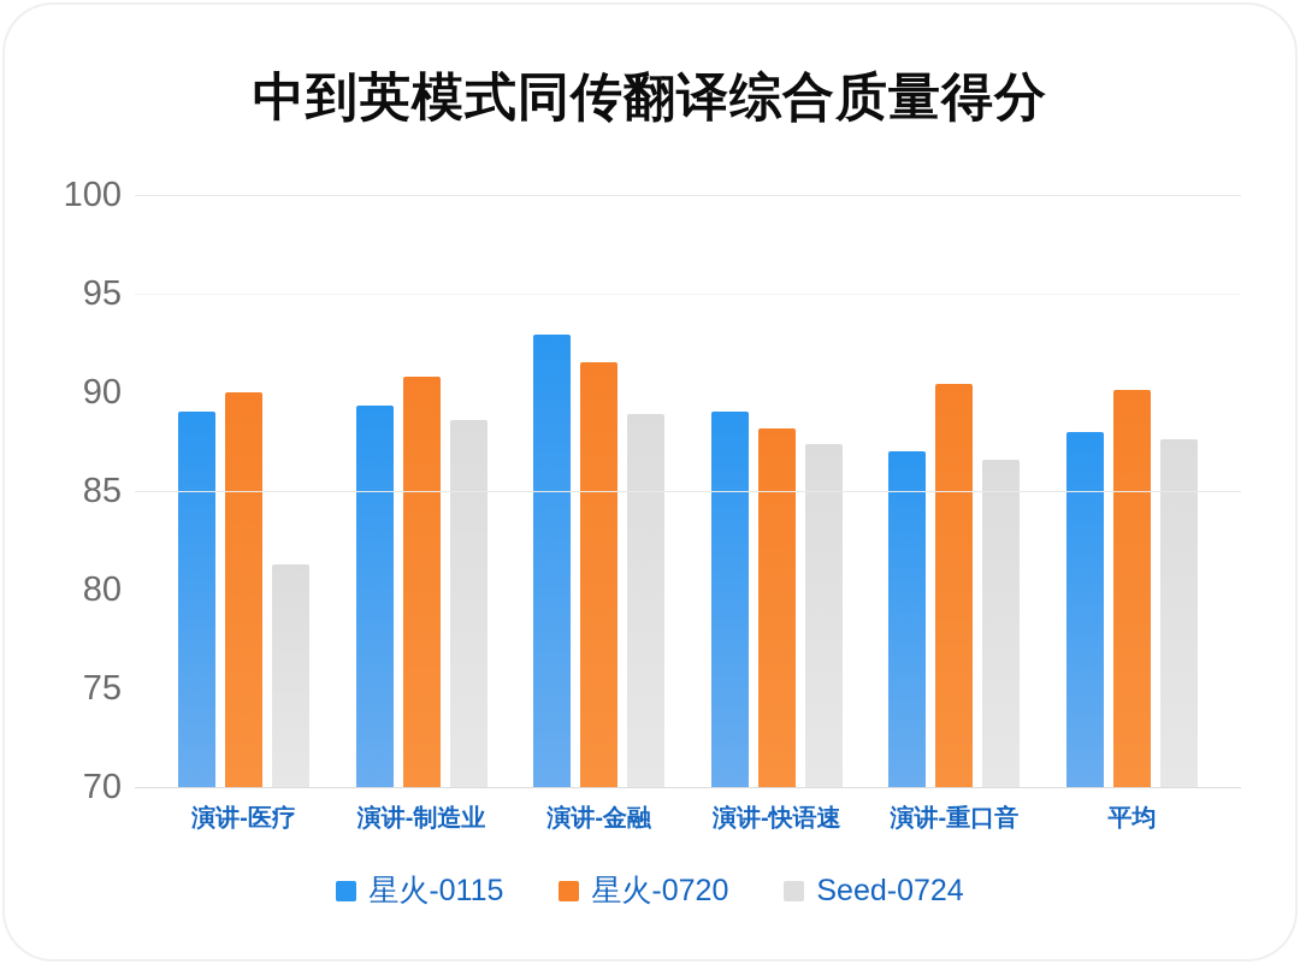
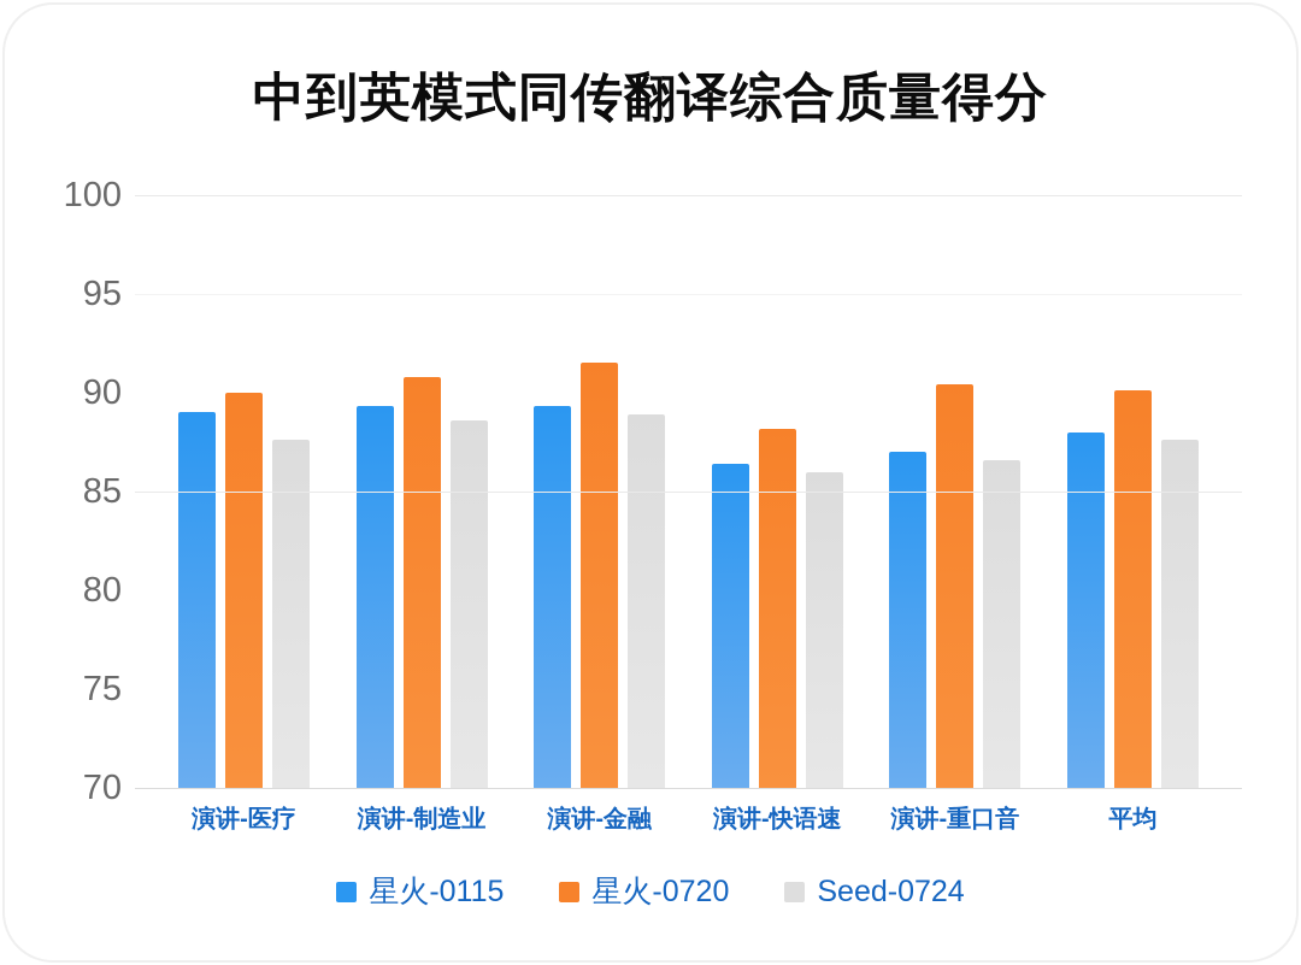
Seed-0724/演讲-医疗: 81.3 -> 87.6
星火-0115/演讲-金融: 92.9 -> 89.3
星火-0115/演讲-快语速: 89.0 -> 86.4
Seed-0724/演讲-快语速: 87.4 -> 86.0
